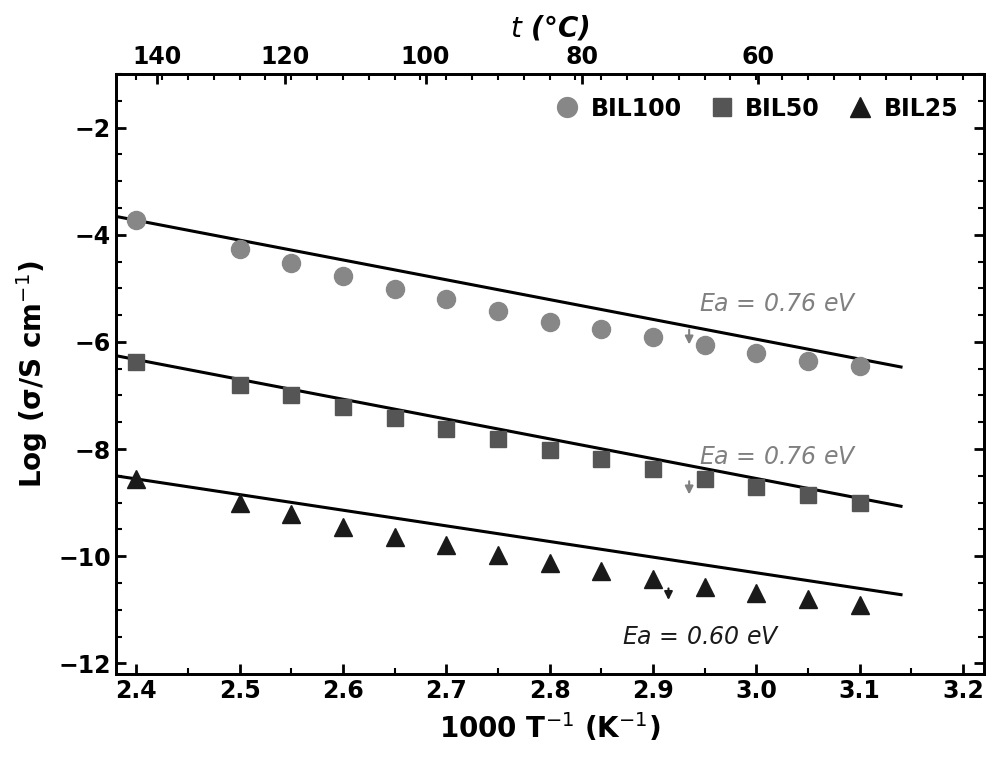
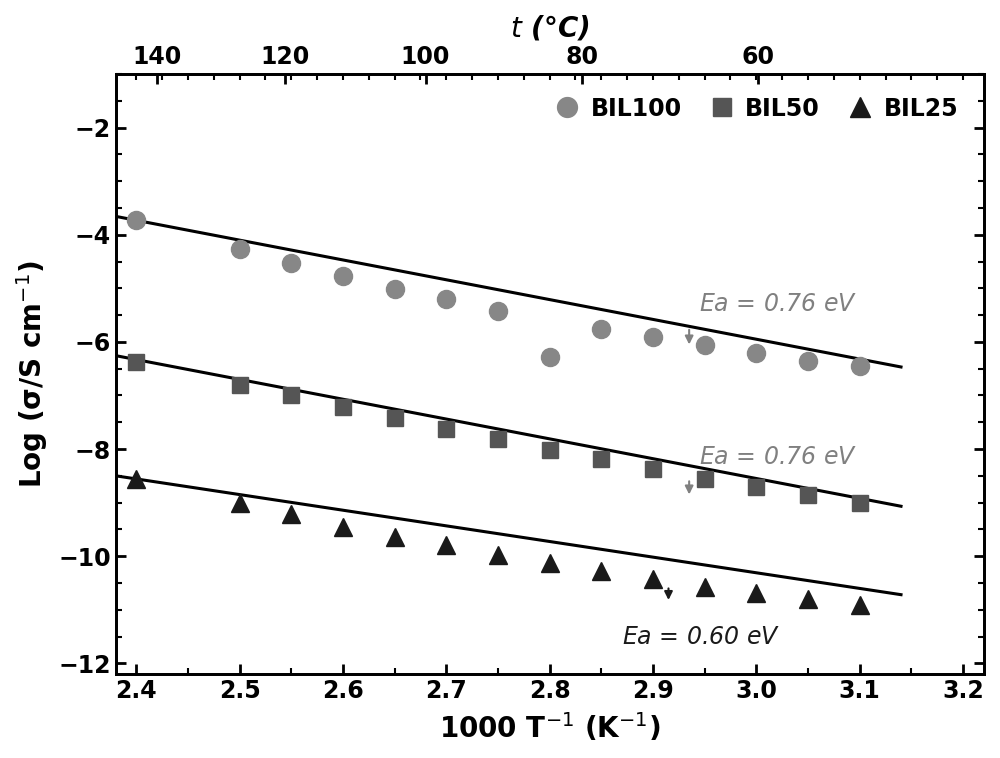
BIL100/2.8: -5.62 -> -6.28
